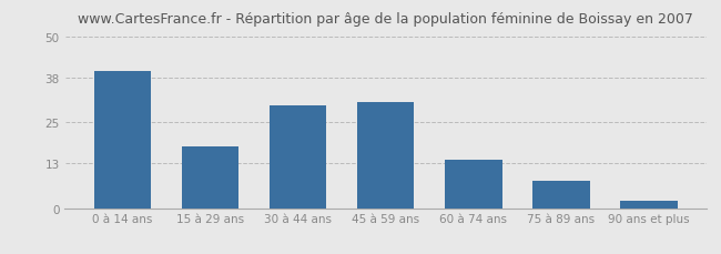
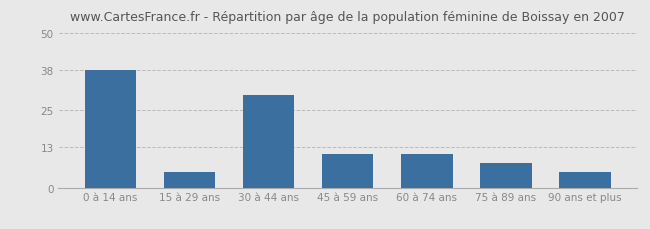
0 à 14 ans: 40 -> 38
15 à 29 ans: 18 -> 5
45 à 59 ans: 31 -> 11
60 à 74 ans: 14 -> 11
90 ans et plus: 2 -> 5
